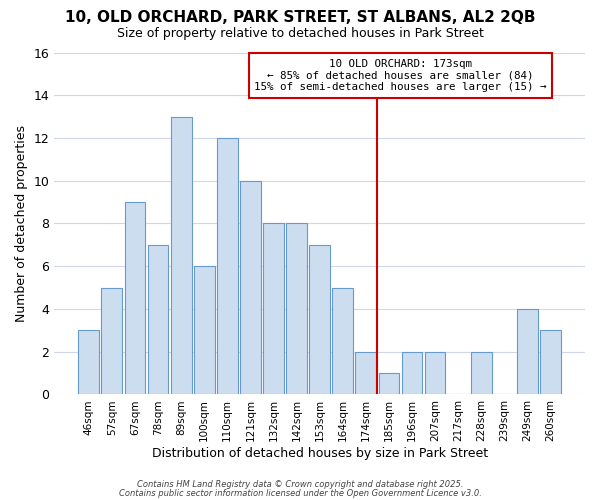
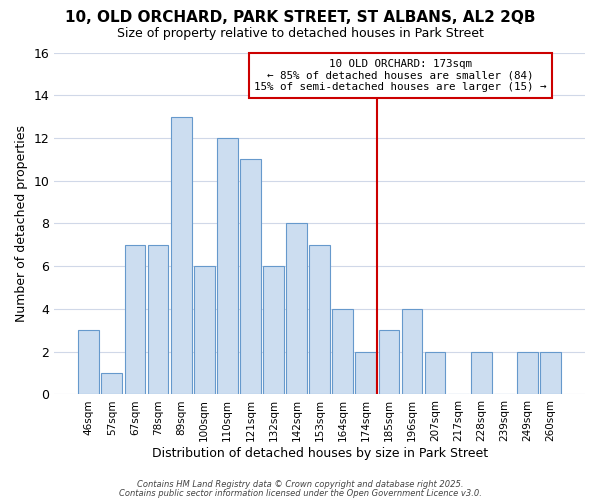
57sqm: 5 -> 1
67sqm: 9 -> 7
121sqm: 10 -> 11
132sqm: 8 -> 6
164sqm: 5 -> 4
185sqm: 1 -> 3
196sqm: 2 -> 4
249sqm: 4 -> 2
260sqm: 3 -> 2
